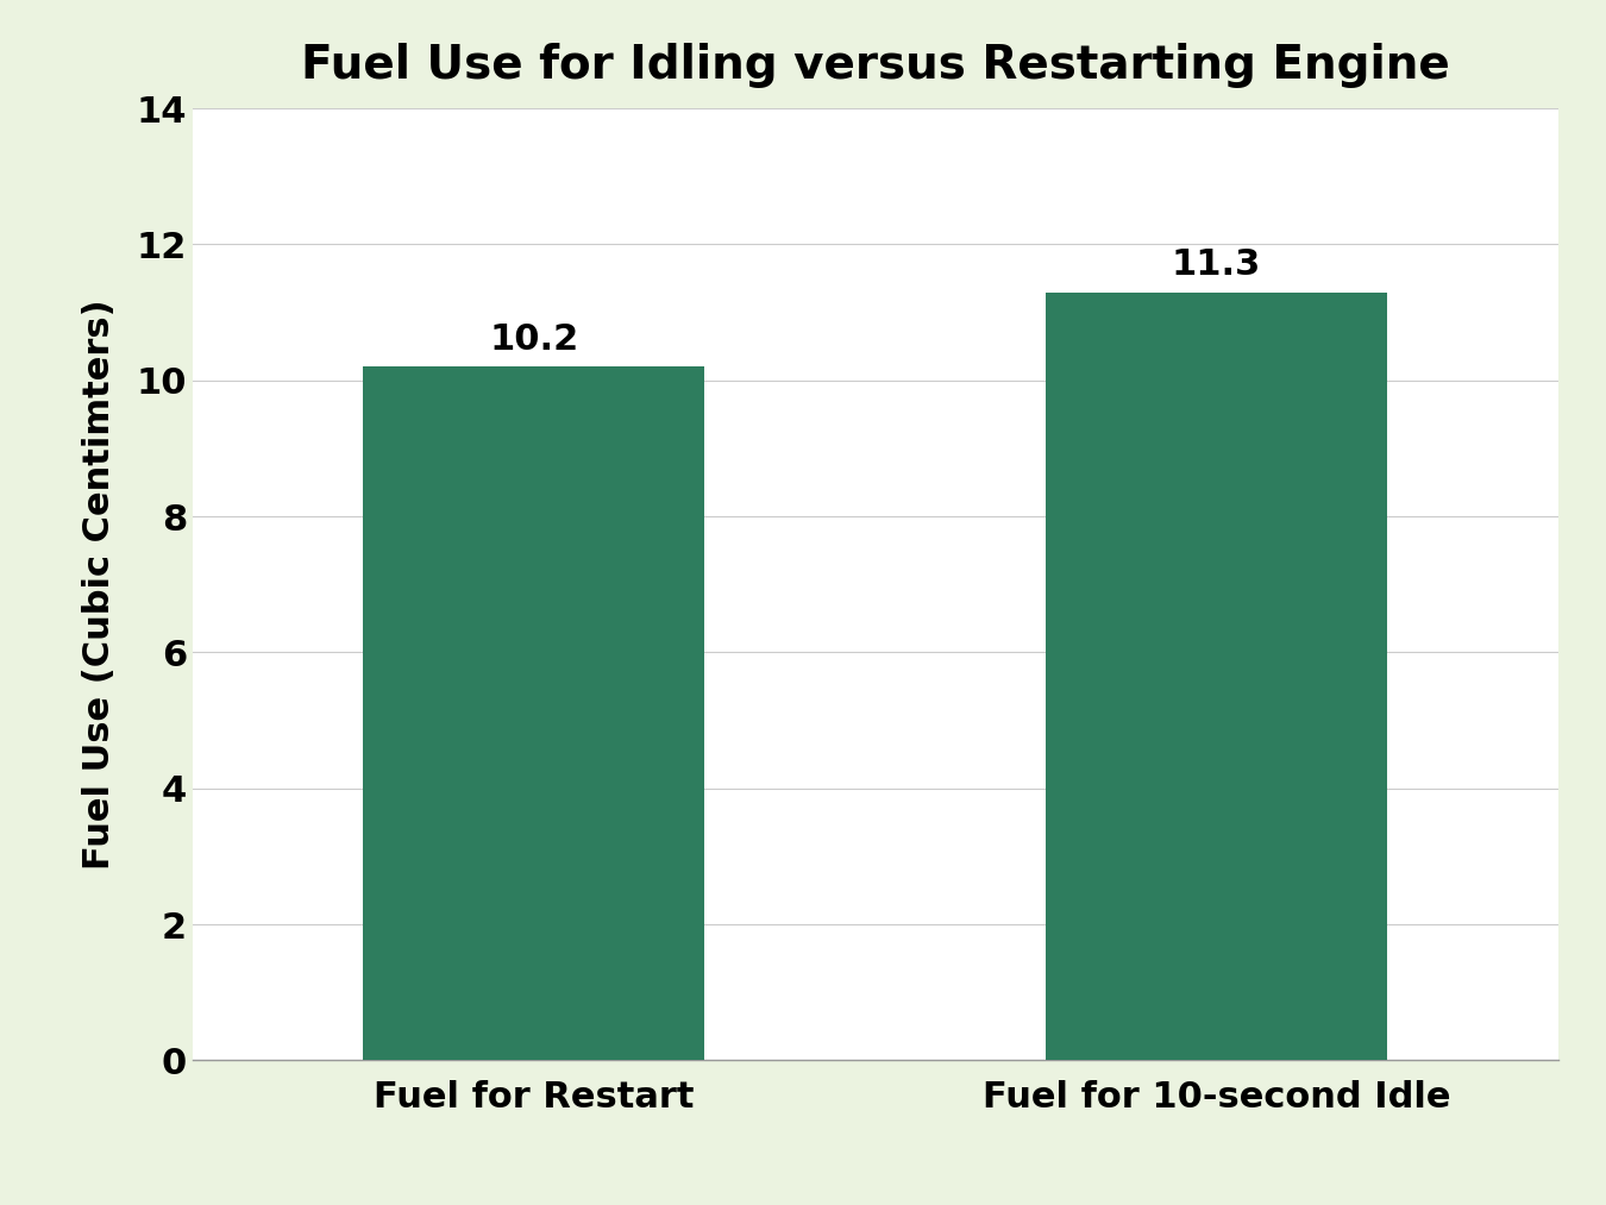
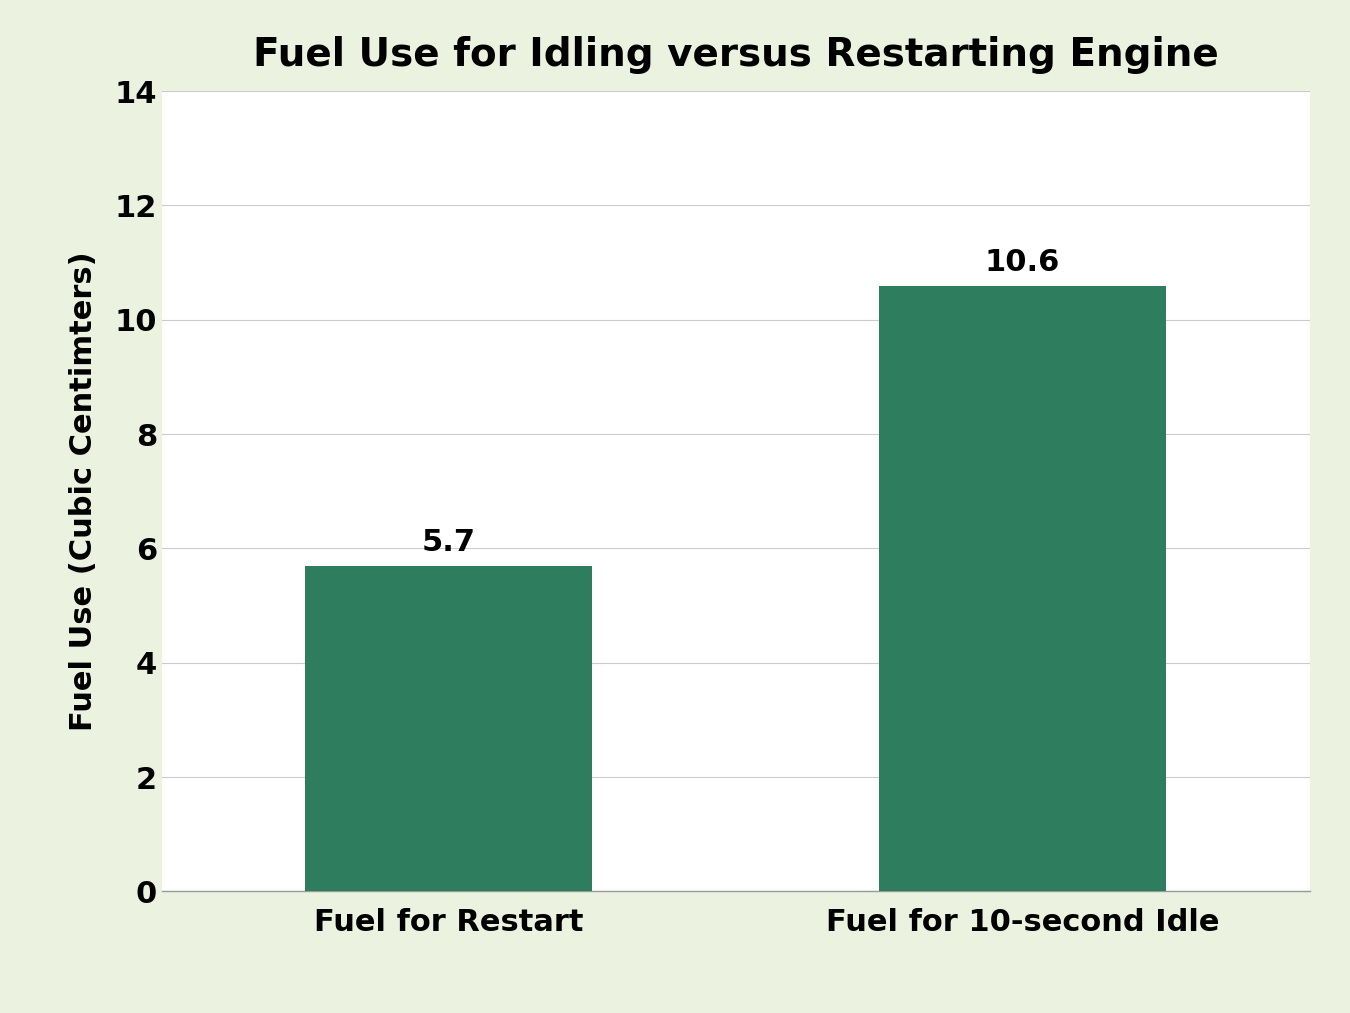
Fuel for Restart: 10.2 -> 5.7
Fuel for 10-second Idle: 11.3 -> 10.6
